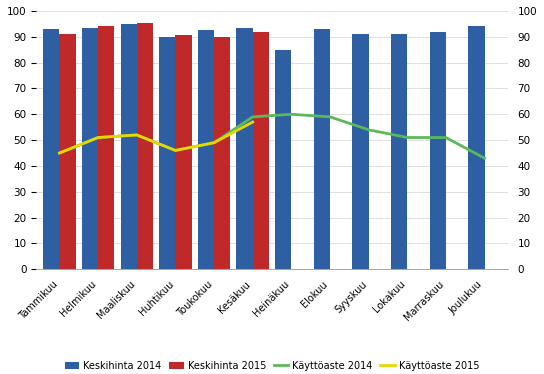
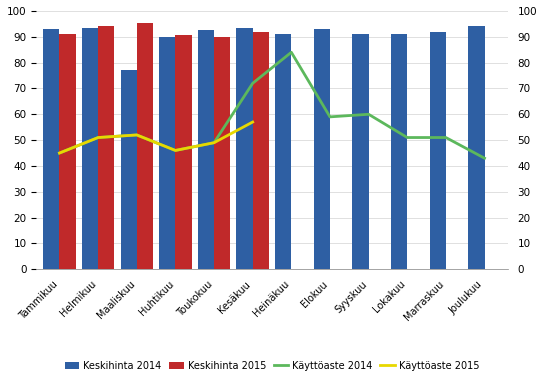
Keskihinta 2014/Maaliskuu: 95.0 -> 77.0
Käyttöaste 2014/Kesäkuu: 59 -> 72
Keskihinta 2014/Heinäkuu: 85.0 -> 91.0
Käyttöaste 2014/Heinäkuu: 60 -> 84
Käyttöaste 2014/Syyskuu: 54 -> 60
